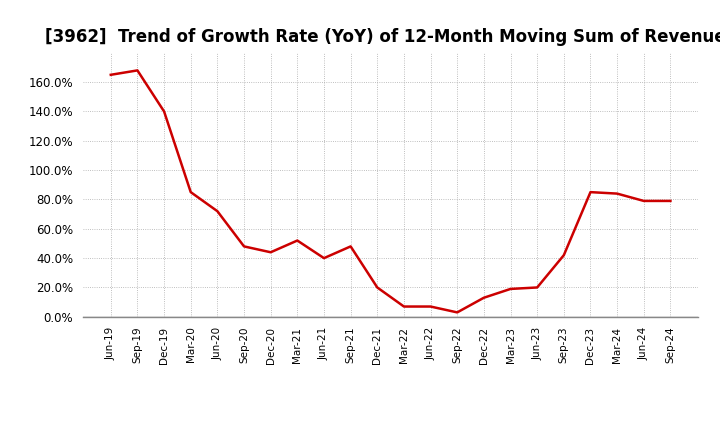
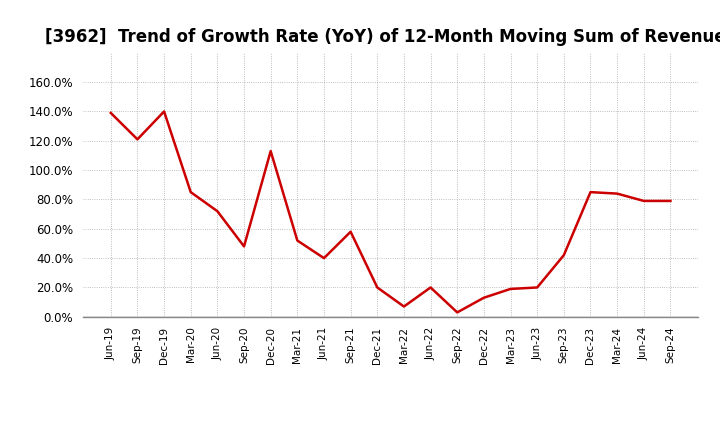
Jun-19: 165% -> 139%
Sep-19: 168% -> 121%
Dec-20: 44% -> 113%
Sep-21: 48% -> 58%
Jun-22: 7% -> 20%
